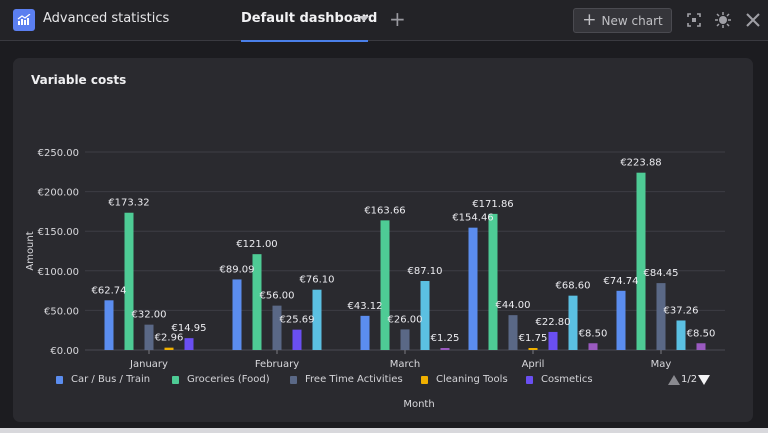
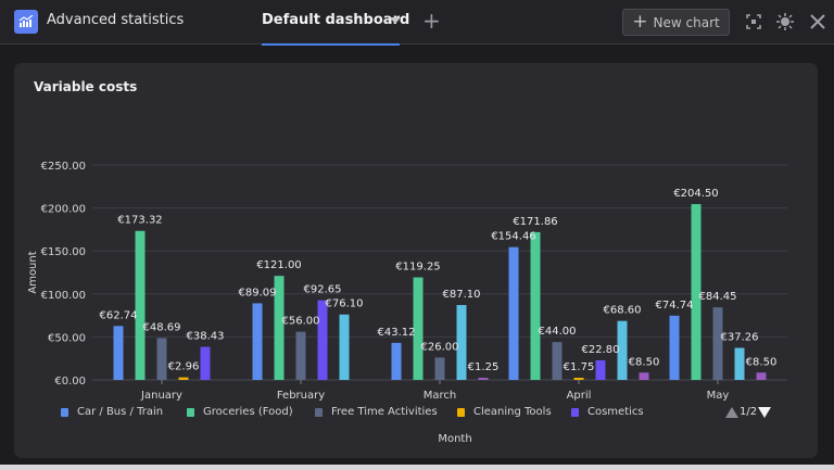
Free Time Activities/January: €32.00 -> €48.69
Cosmetics/January: €14.95 -> €38.43
Cosmetics/February: €25.69 -> €92.65
Groceries (Food)/March: €163.66 -> €119.25
Groceries (Food)/May: €223.88 -> €204.50
